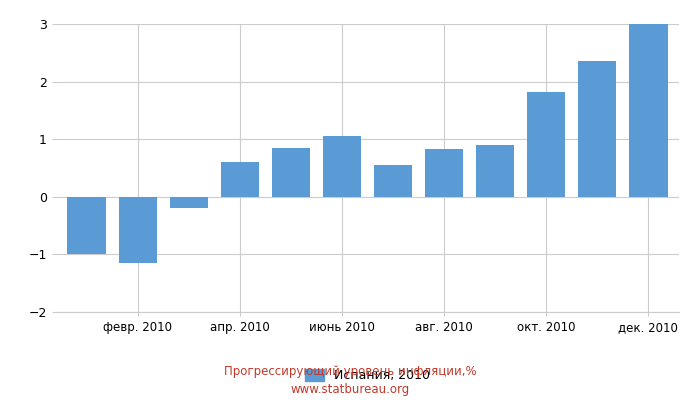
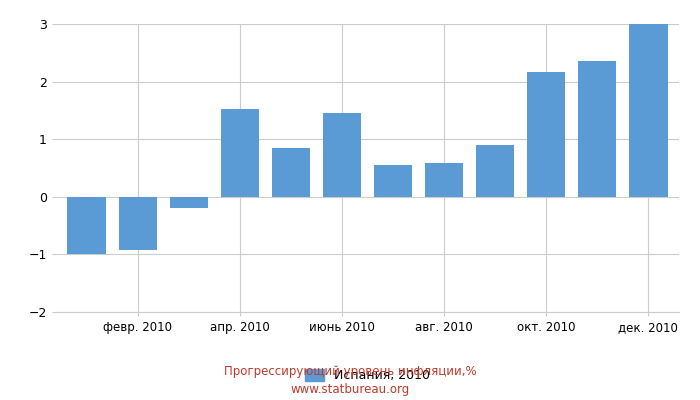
февр. 2010: -1.15 -> -0.92
апр. 2010: 0.60 -> 1.52
июнь 2010: 1.05 -> 1.46
авг. 2010: 0.83 -> 0.58
окт. 2010: 1.82 -> 2.16
